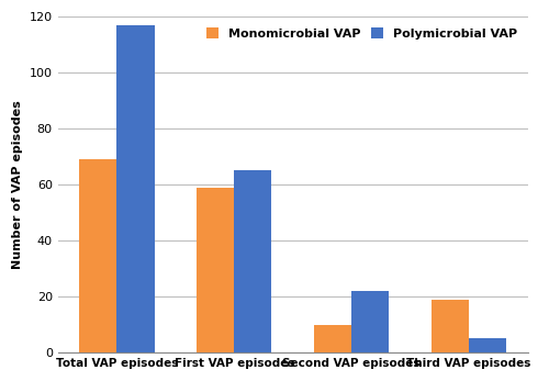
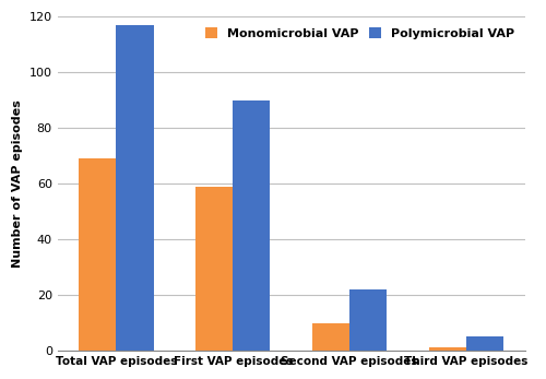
Polymicrobial VAP/First VAP episodes: 65 -> 90
Monomicrobial VAP/Third VAP episodes: 19 -> 1
